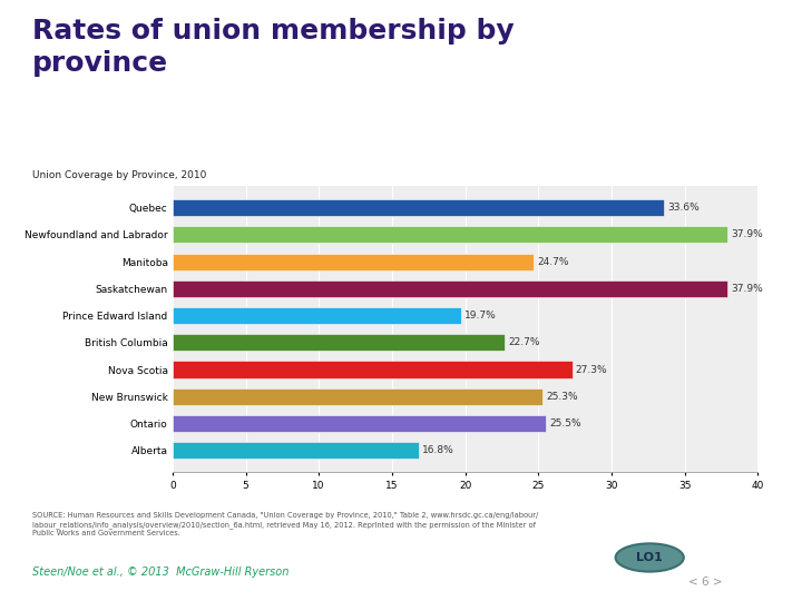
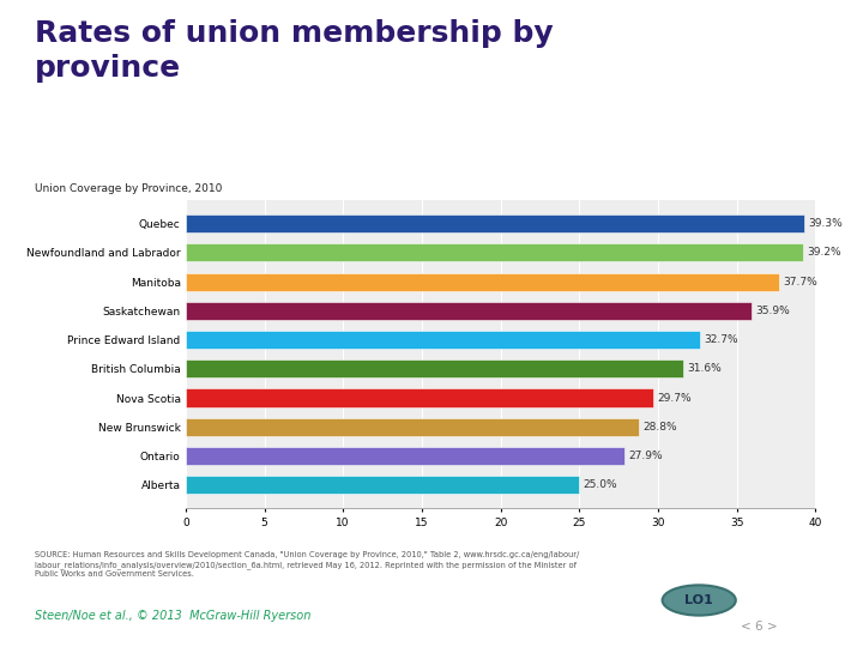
Quebec: 33.6% -> 39.3%
Newfoundland and Labrador: 37.9% -> 39.2%
Manitoba: 24.7% -> 37.7%
Saskatchewan: 37.9% -> 35.9%
Prince Edward Island: 19.7% -> 32.7%
British Columbia: 22.7% -> 31.6%
Nova Scotia: 27.3% -> 29.7%
New Brunswick: 25.3% -> 28.8%
Ontario: 25.5% -> 27.9%
Alberta: 16.8% -> 25.0%
